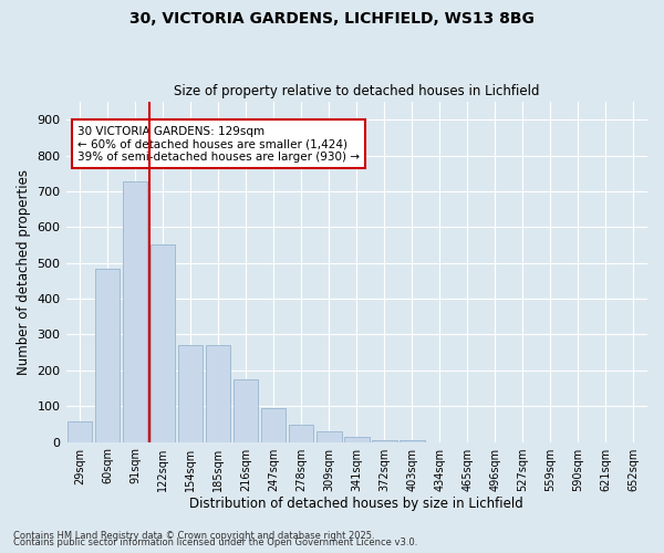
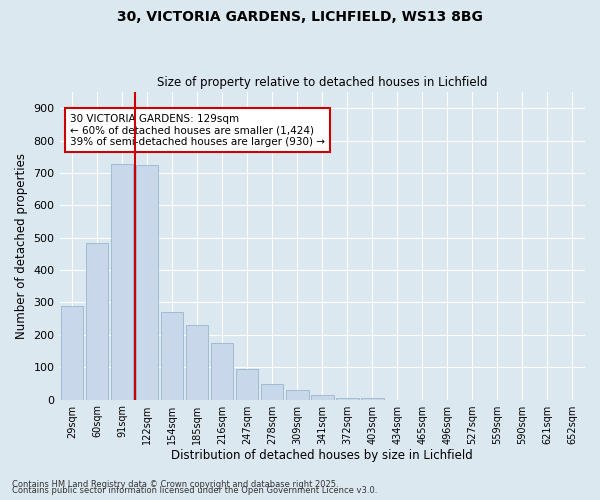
29sqm: 57 -> 290
122sqm: 553 -> 725
185sqm: 270 -> 230
